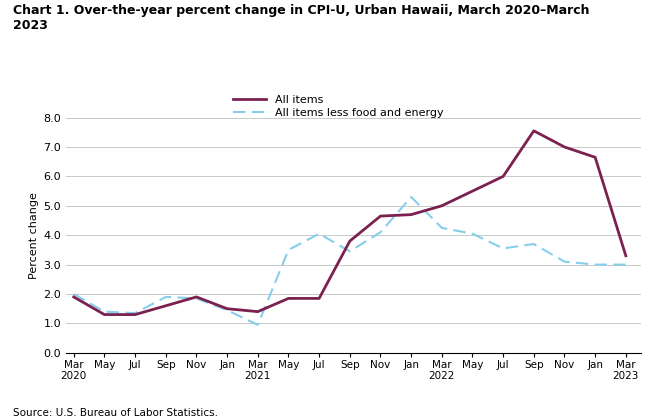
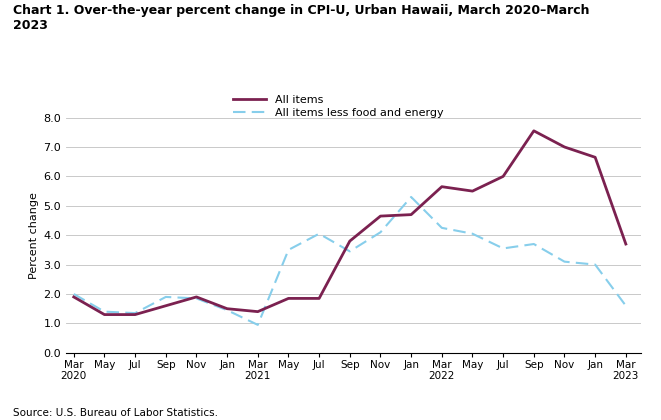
All items/Mar 2022: 5.00 -> 5.65
All items/Mar 2023: 3.30 -> 3.70
All items less food and energy/Mar 2023: 3.00 -> 1.60
